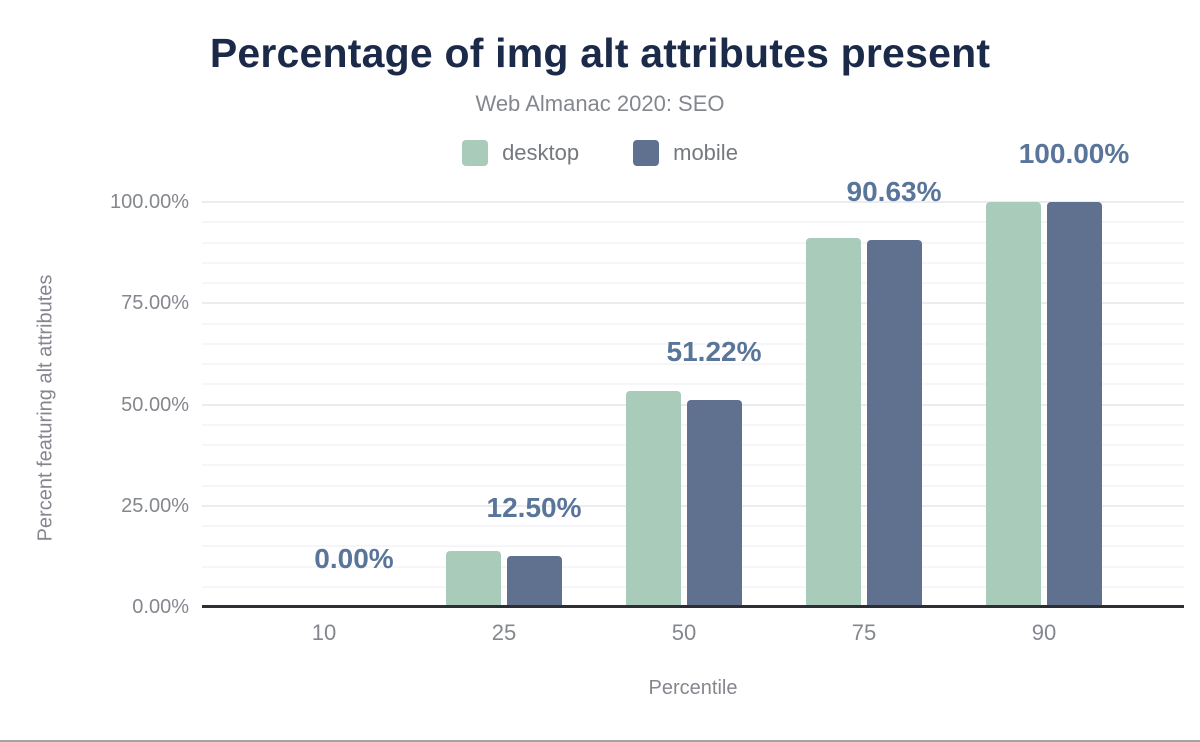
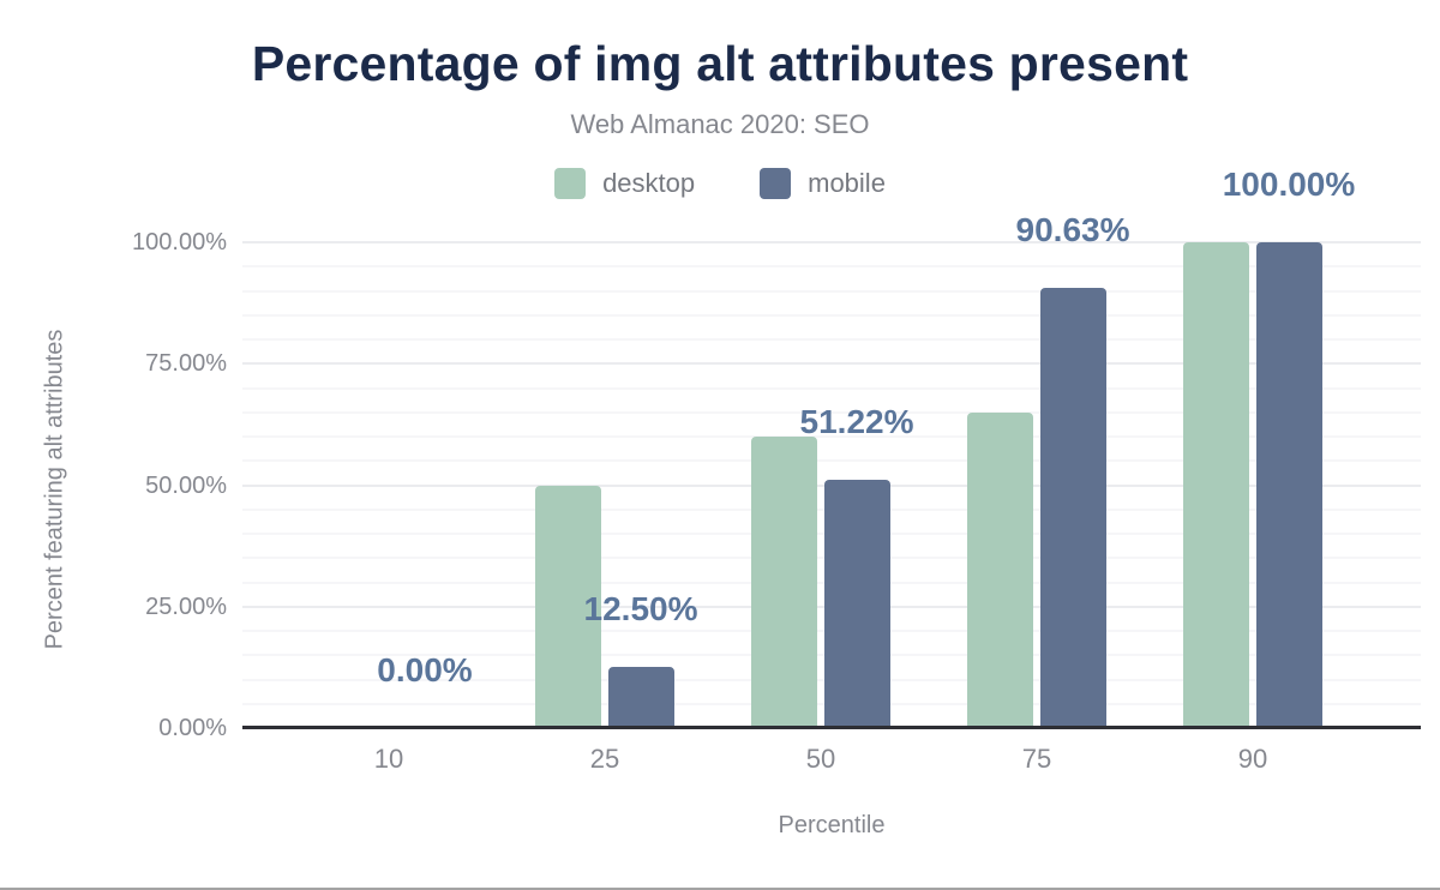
desktop/25: 14% -> 50%
desktop/50: 53% -> 60%
desktop/75: 91% -> 65%
